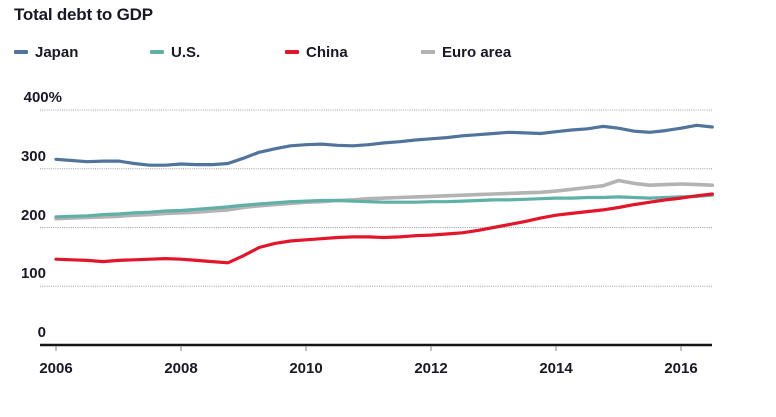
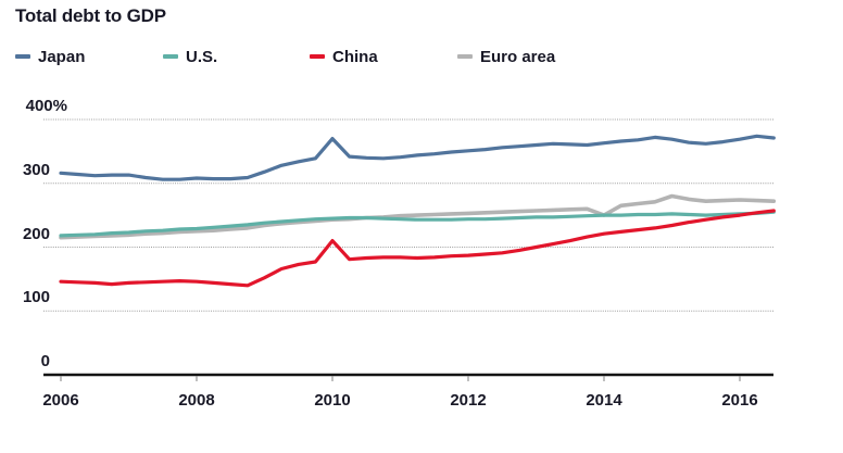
Japan/2010: 340 -> 370
China/2010: 180 -> 210
Euro area/2014: 260 -> 250
